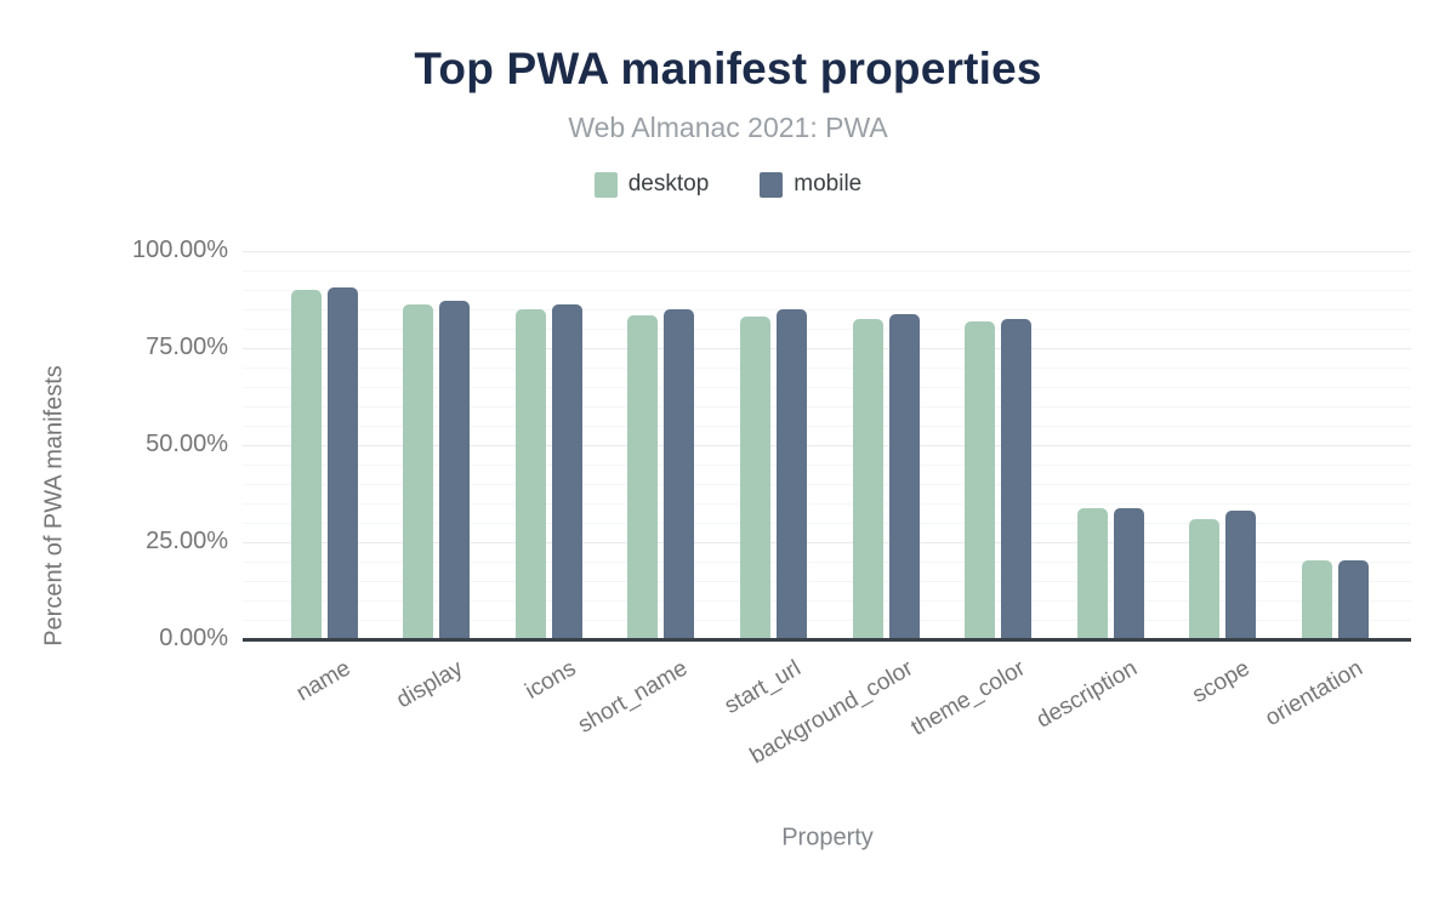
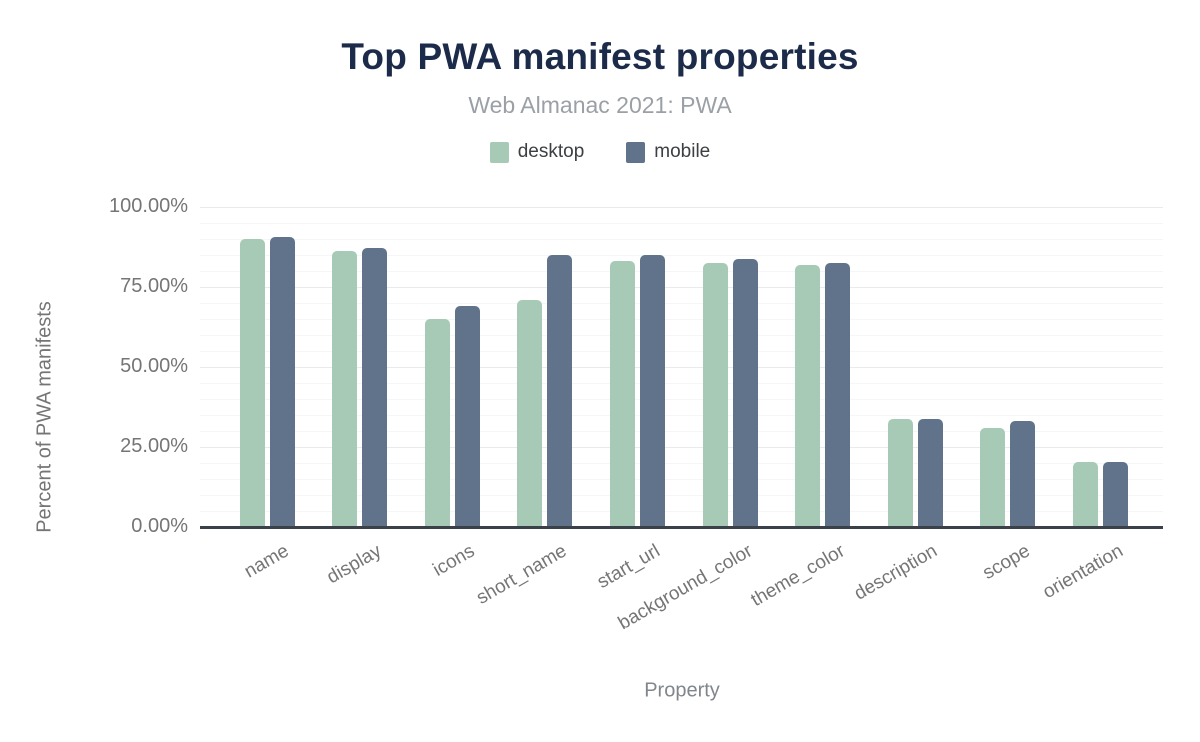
desktop/icons: 85% -> 65%
mobile/icons: 86% -> 69%
desktop/short_name: 83% -> 71%
